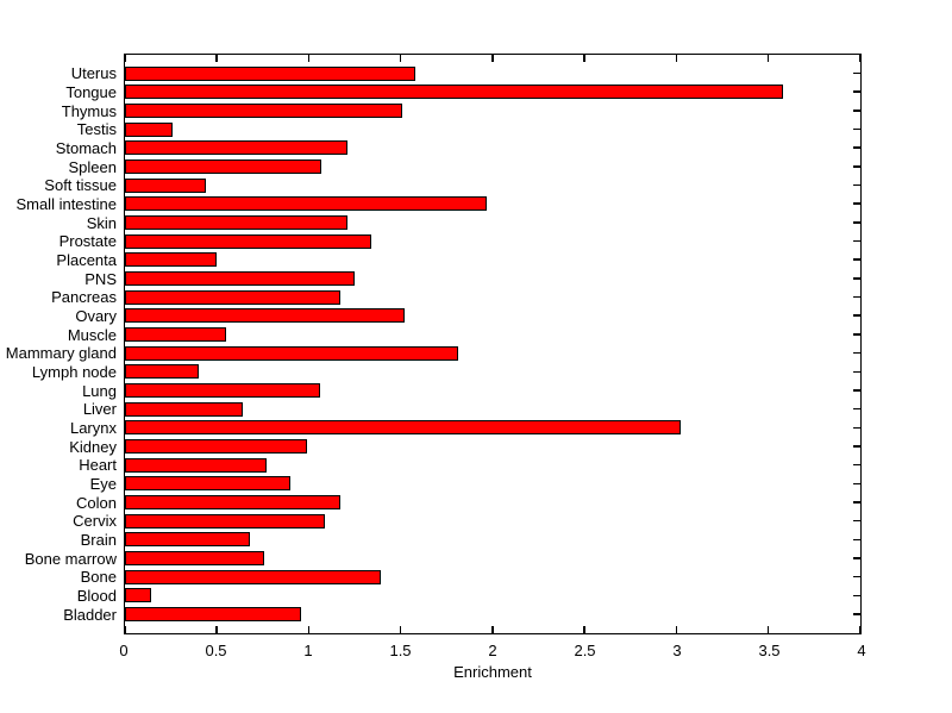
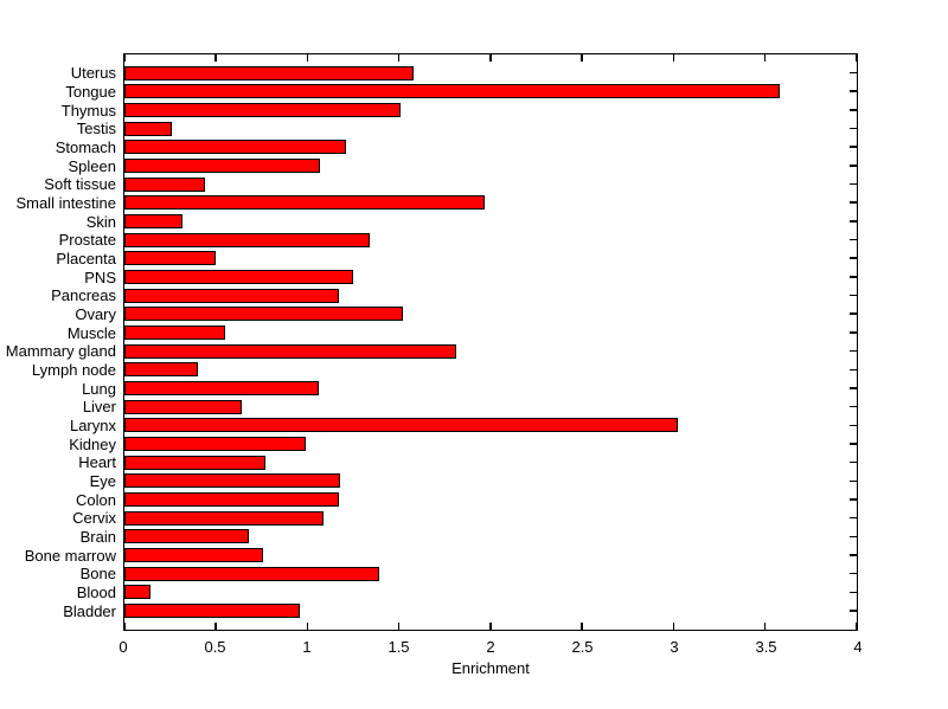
Skin: 1.21 -> 0.32
Eye: 0.90 -> 1.18
